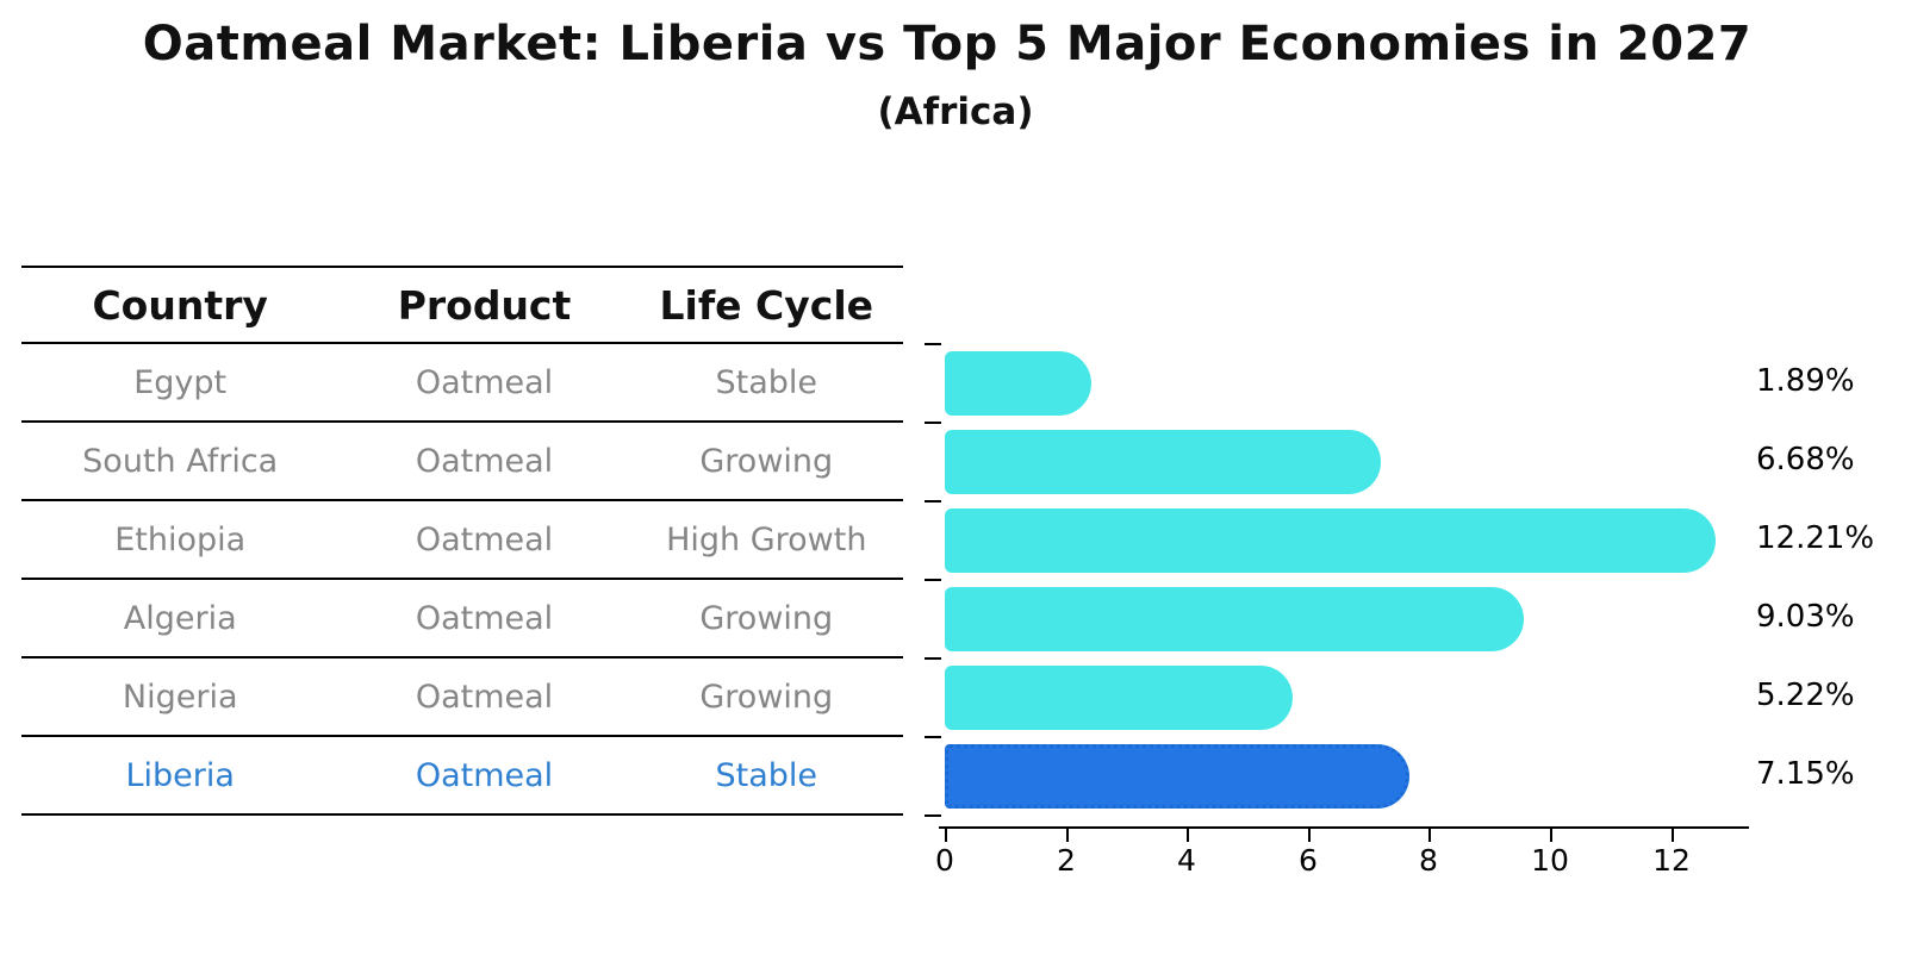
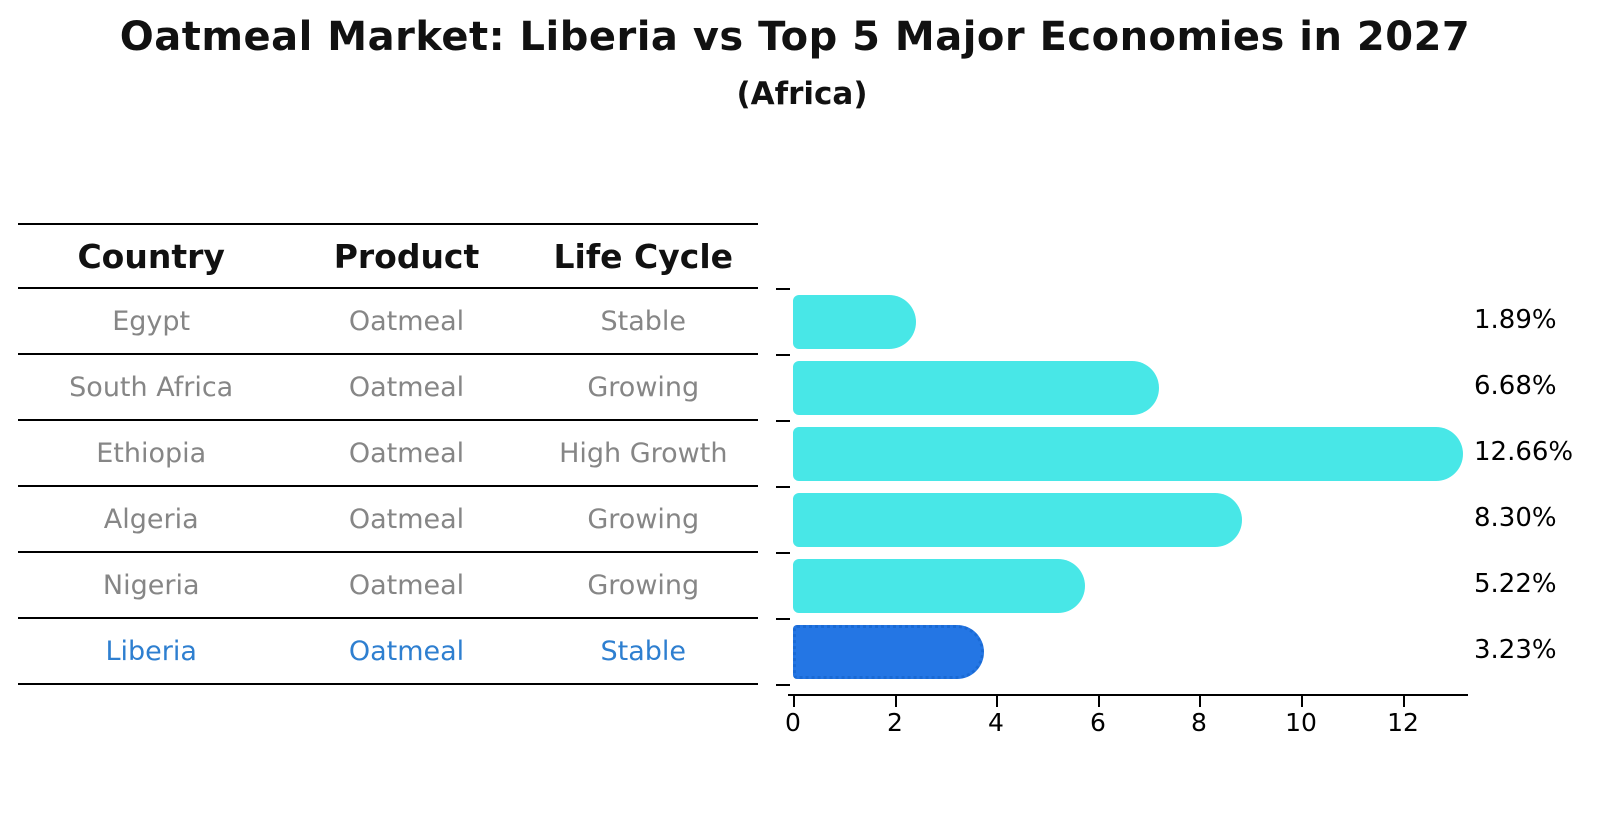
Ethiopia: 12.21% -> 12.66%
Algeria: 9.03% -> 8.30%
Liberia: 7.15% -> 3.23%
